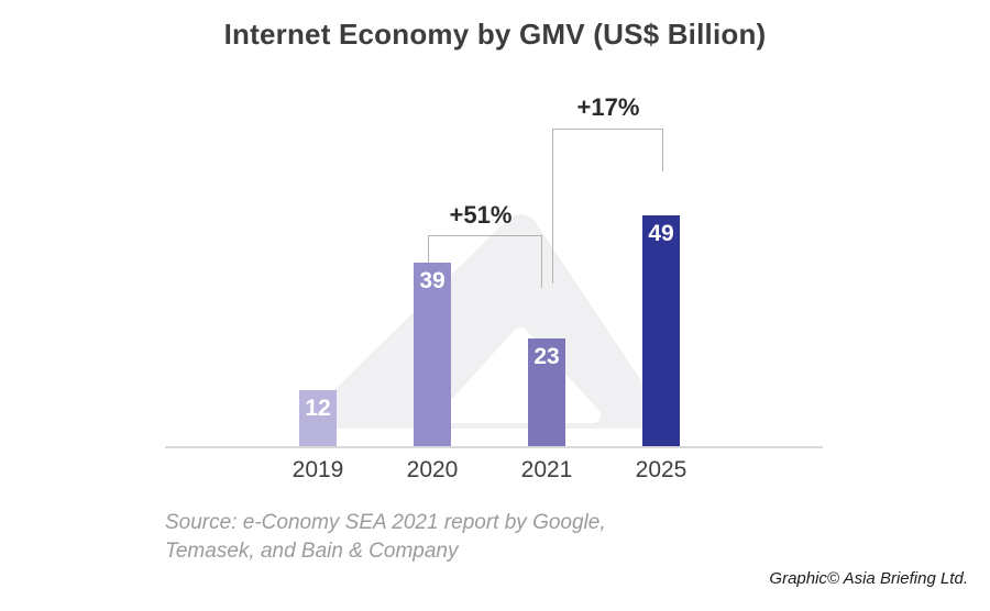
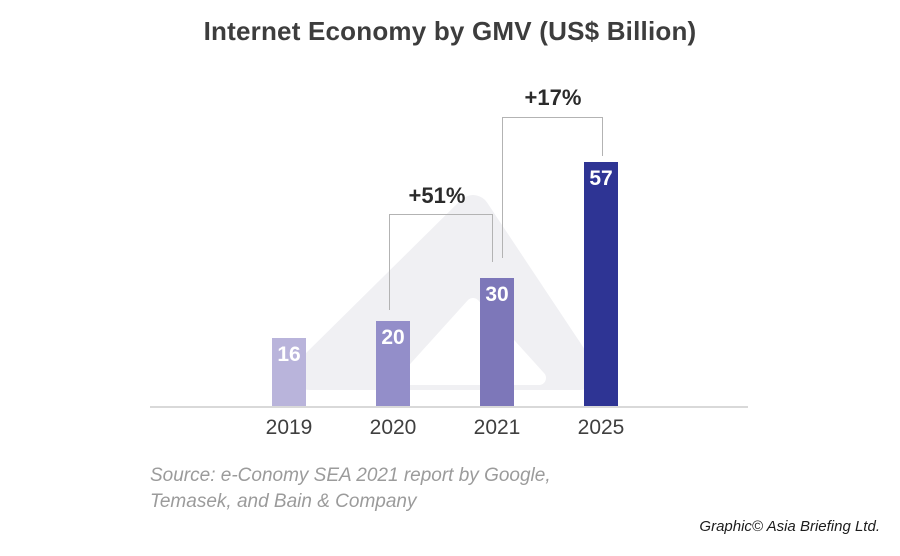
2019: 12 -> 16
2020: 39 -> 20
2021: 23 -> 30
2025: 49 -> 57
